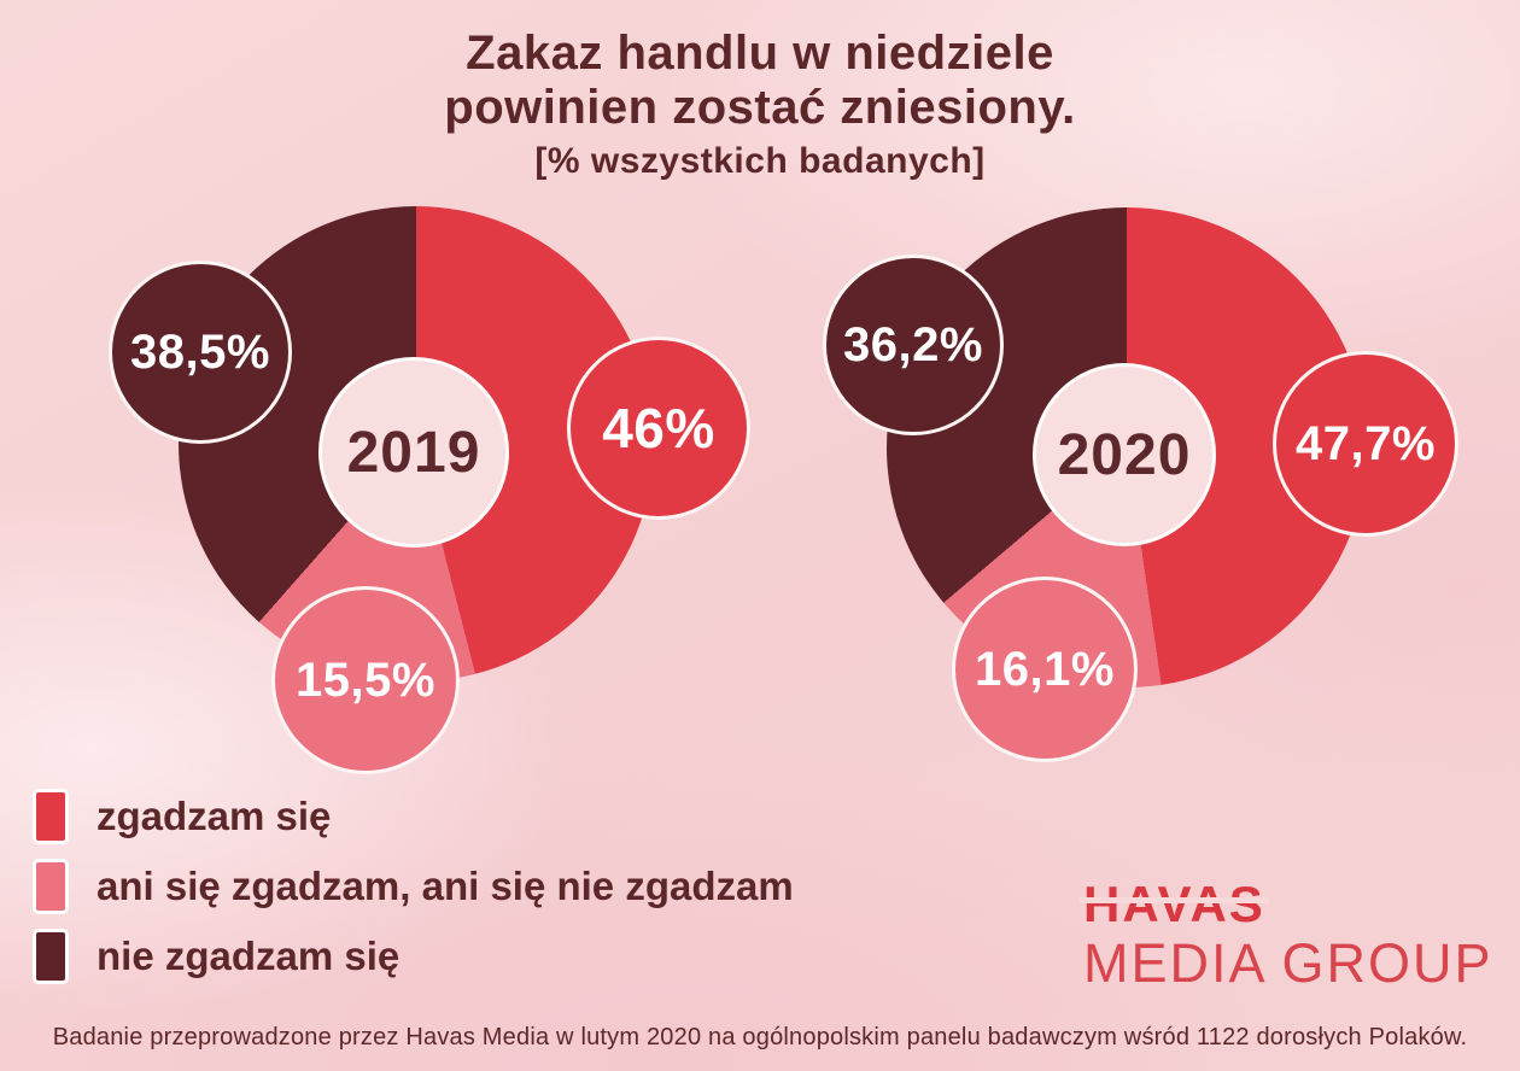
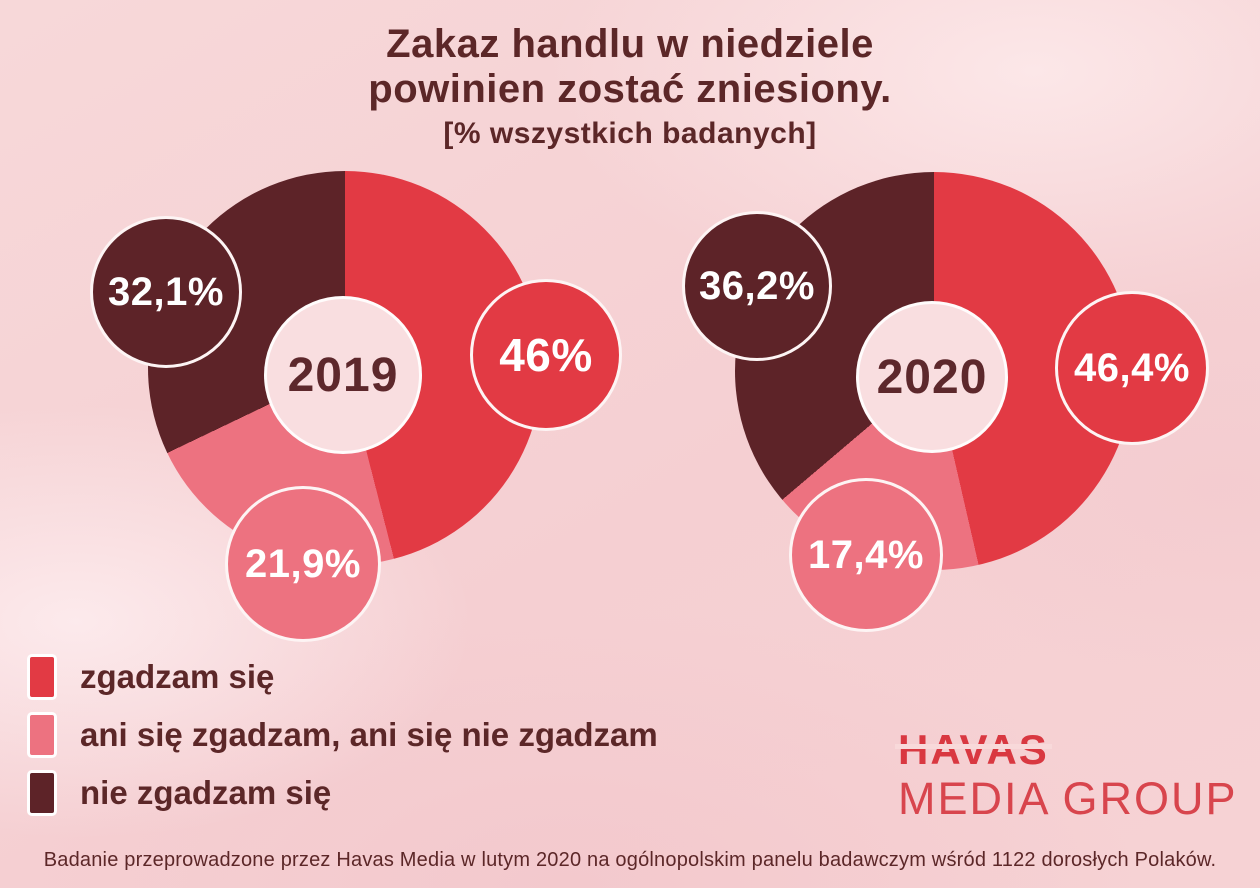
2019/ani się zgadzam, ani się nie zgadzam: 15,5% -> 21,9%
2019/nie zgadzam się: 38,5% -> 32,1%
2020/zgadzam się: 47,7% -> 46,4%
2020/ani się zgadzam, ani się nie zgadzam: 16,1% -> 17,4%
